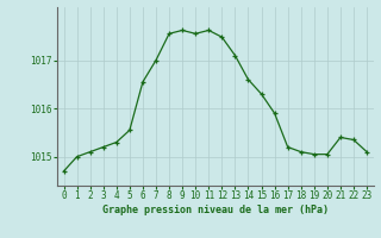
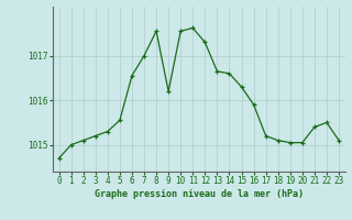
9: 1017.62 -> 1016.20
12: 1017.48 -> 1017.30
13: 1017.10 -> 1016.65
22: 1015.35 -> 1015.50
